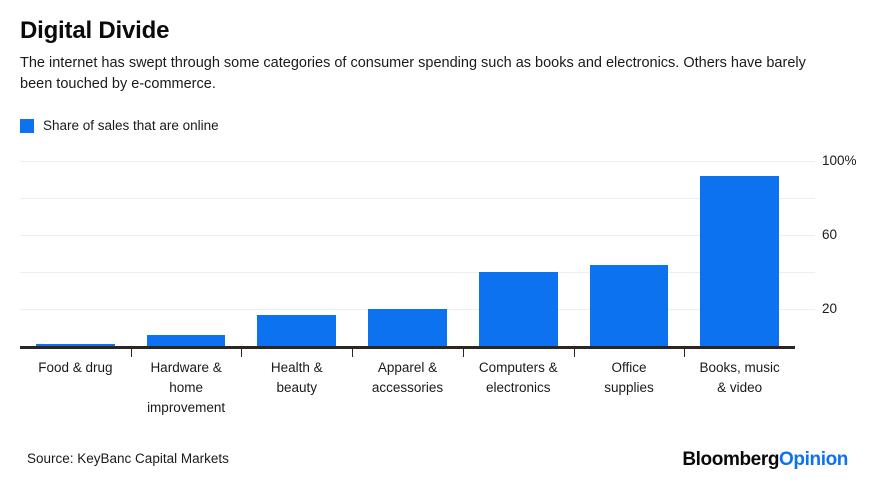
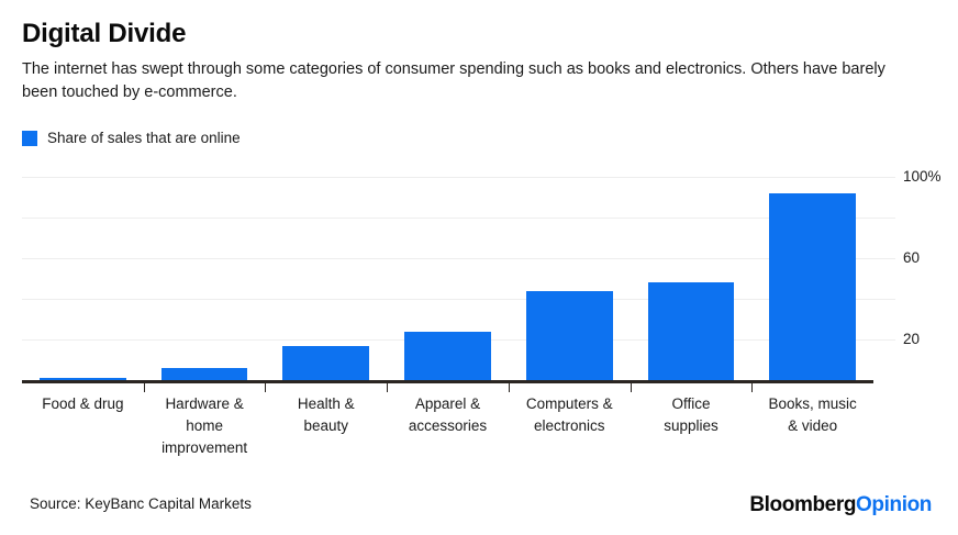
Apparel & accessories: 20% -> 24%
Computers & electronics: 40% -> 44%
Office supplies: 44% -> 48%
